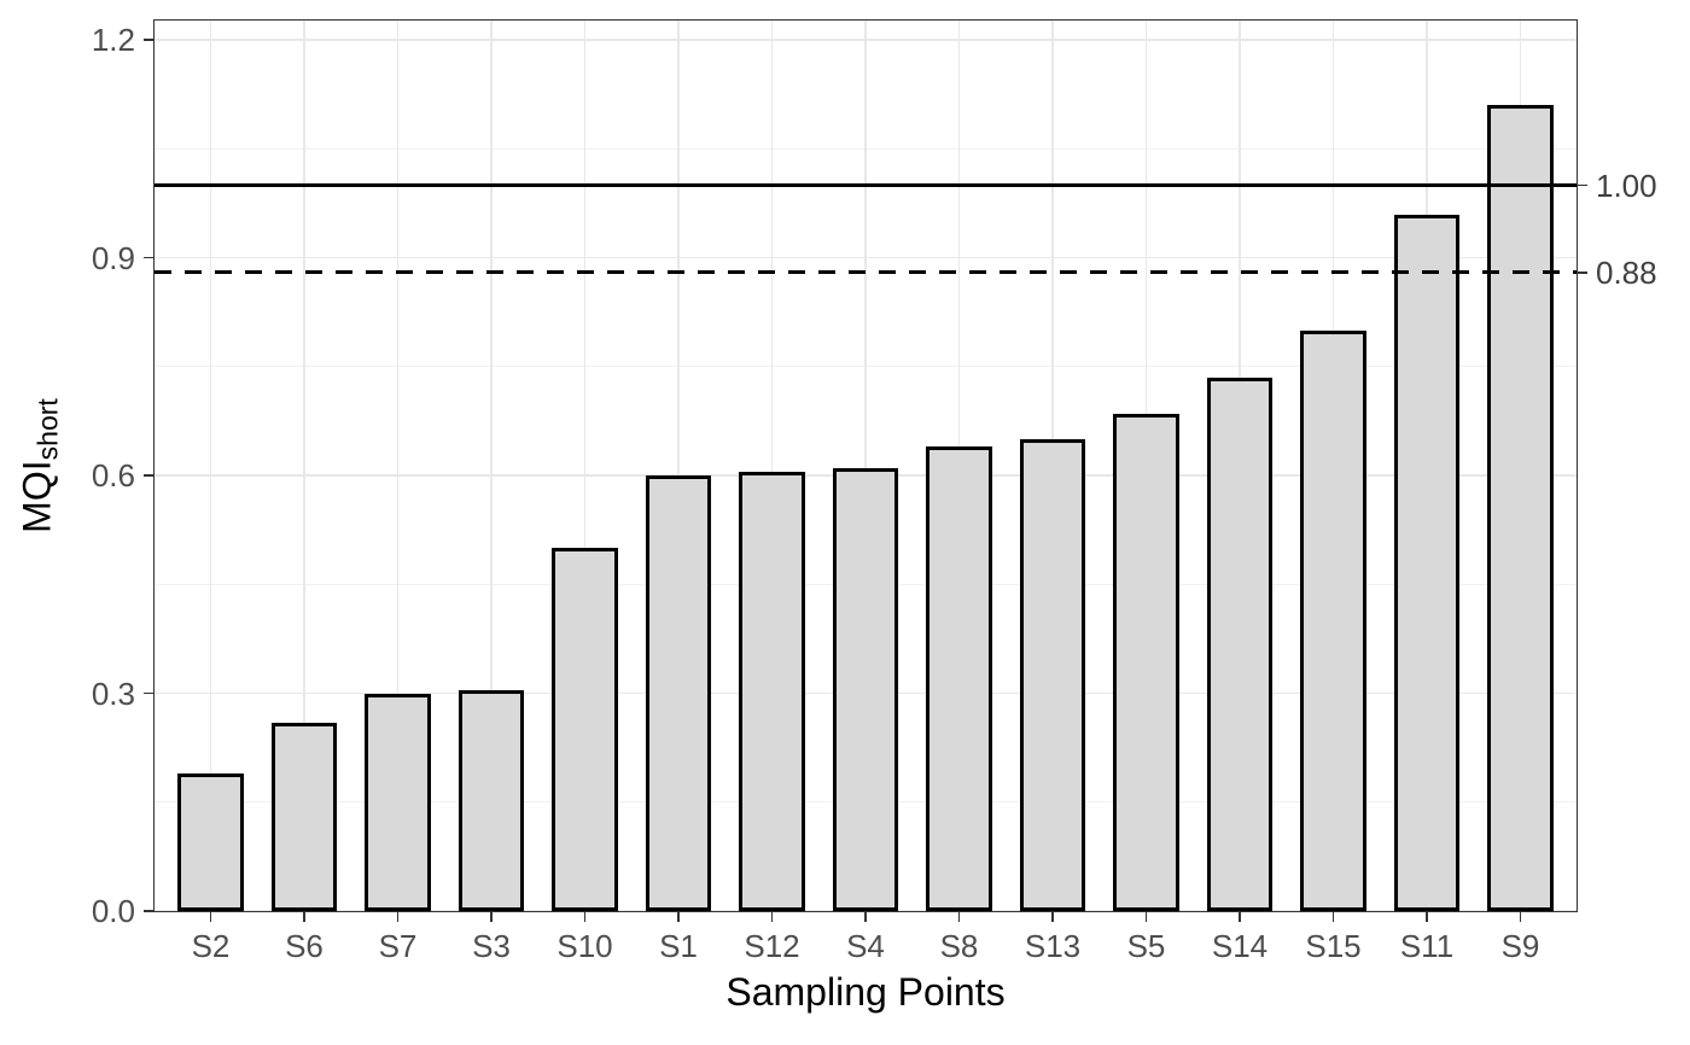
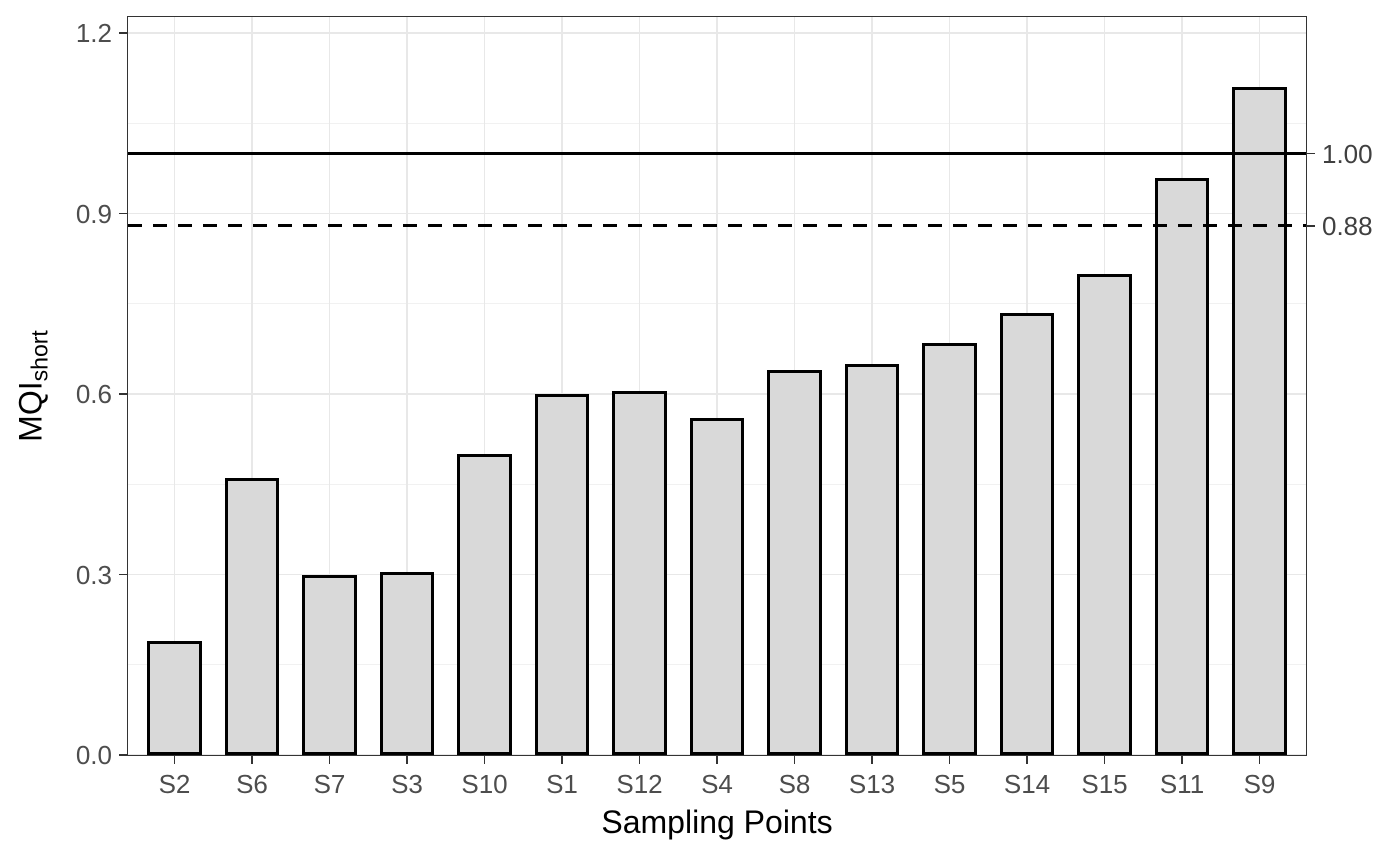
S6: 0.26 -> 0.46
S4: 0.61 -> 0.56
